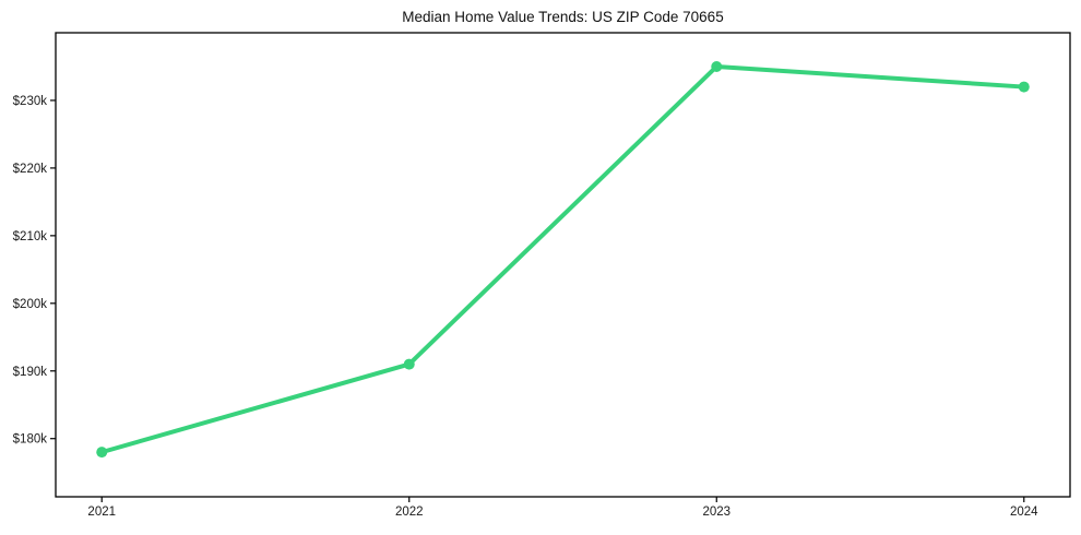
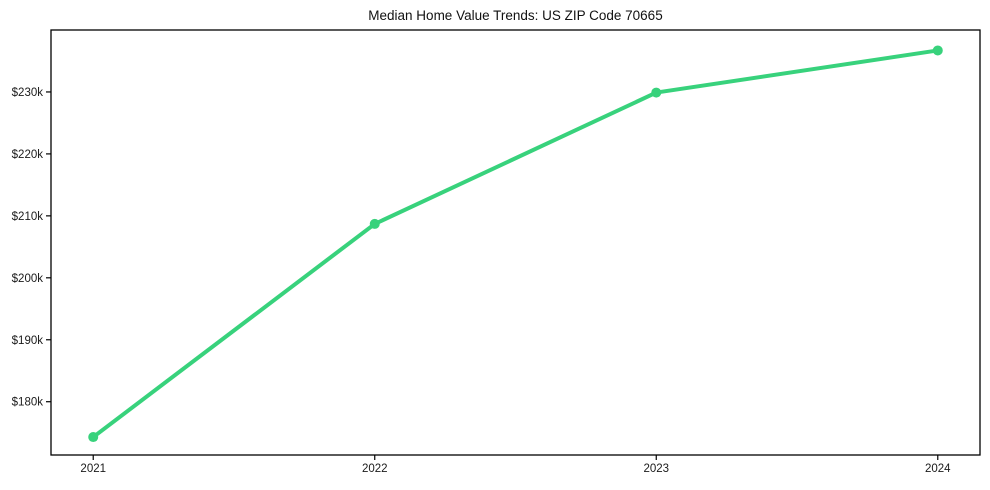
2021: $178k -> $174k
2022: $191k -> $209k
2023: $235k -> $230k
2024: $232k -> $237k
